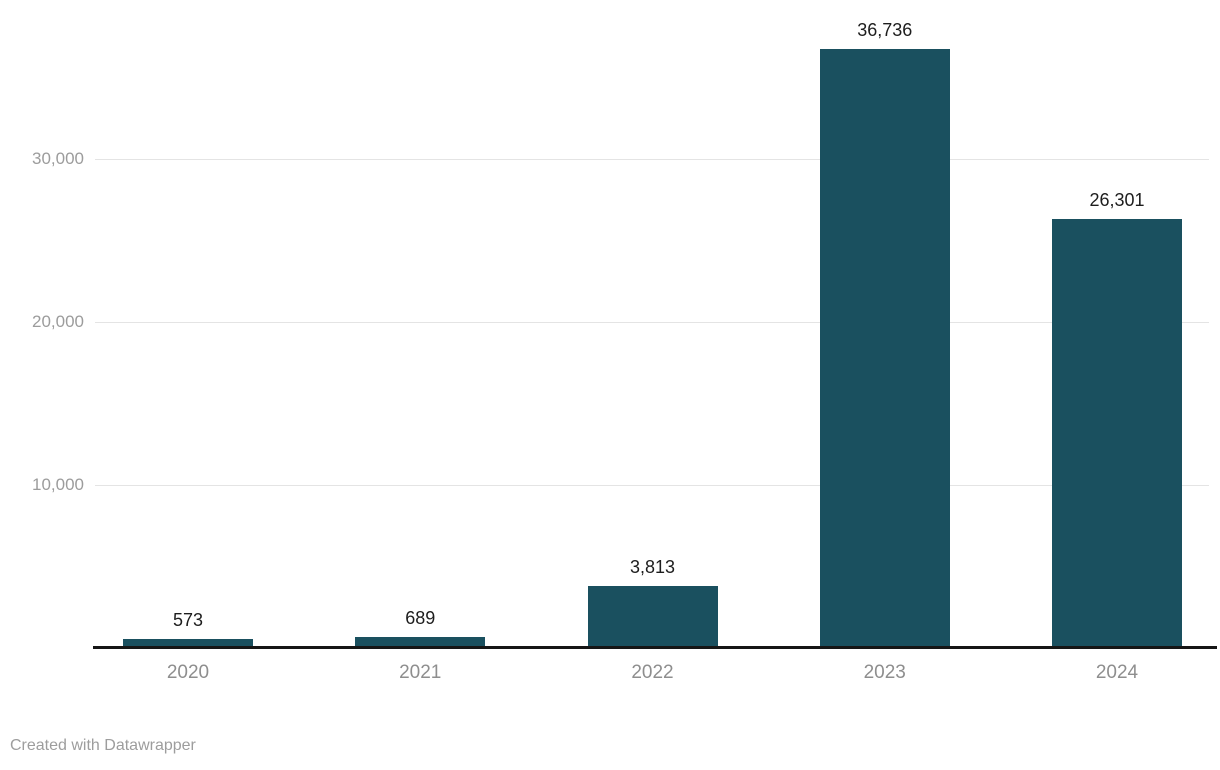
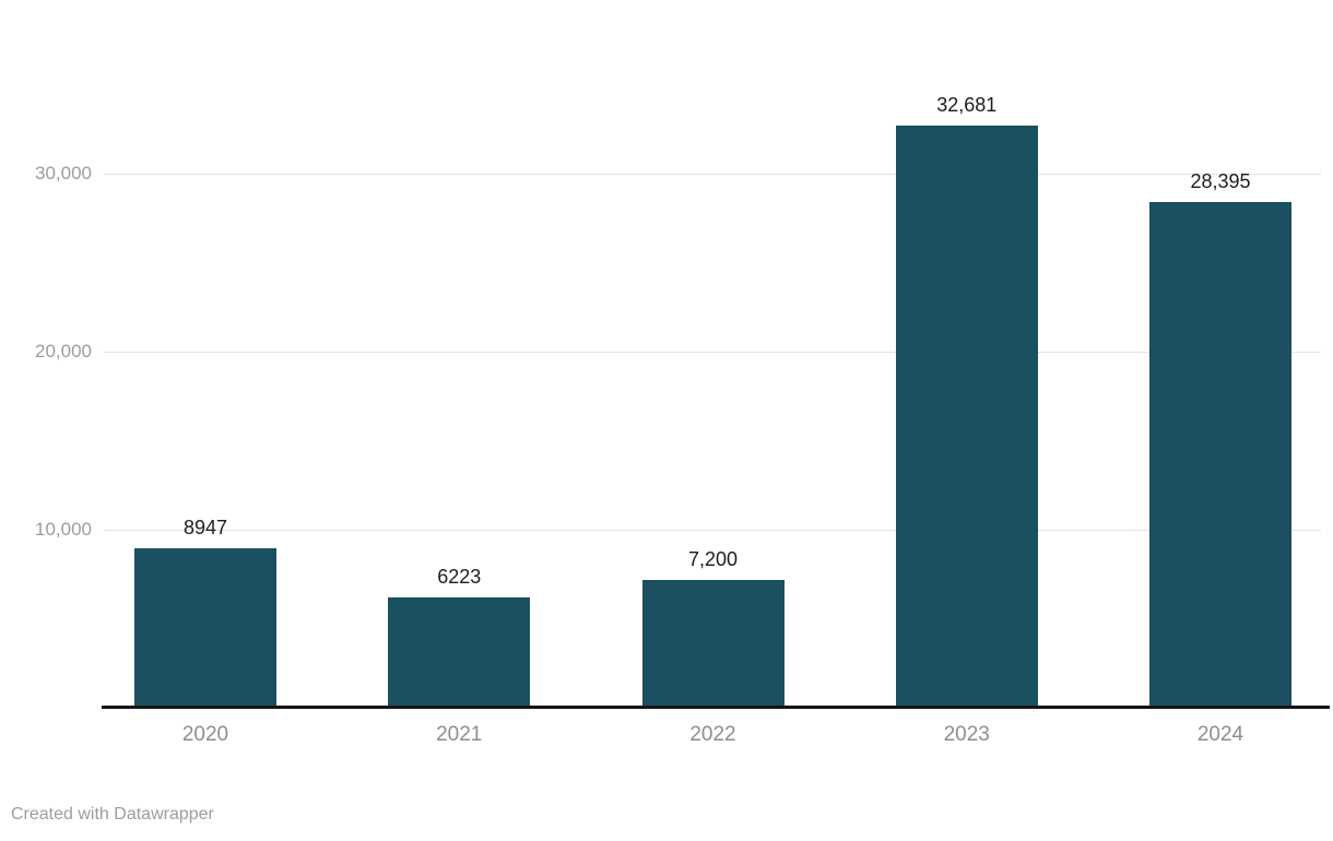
2020: 573 -> 8947
2021: 689 -> 6223
2022: 3,813 -> 7,200
2023: 36,736 -> 32,681
2024: 26,301 -> 28,395
